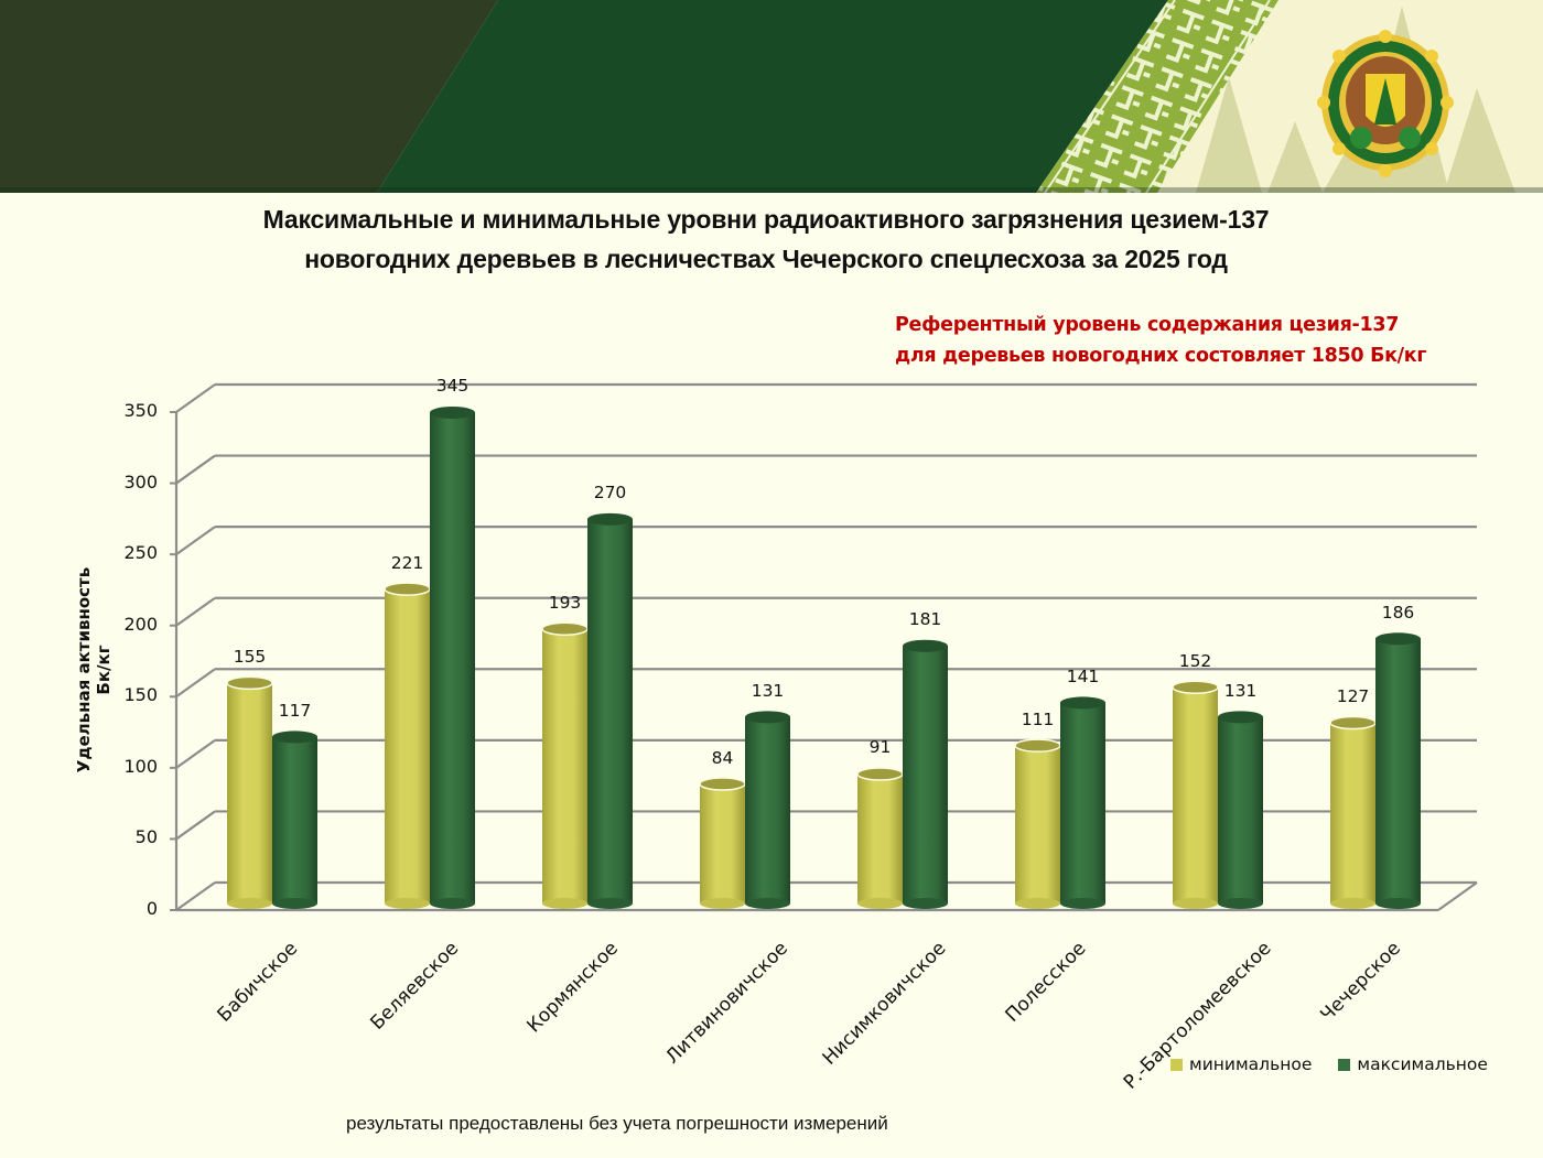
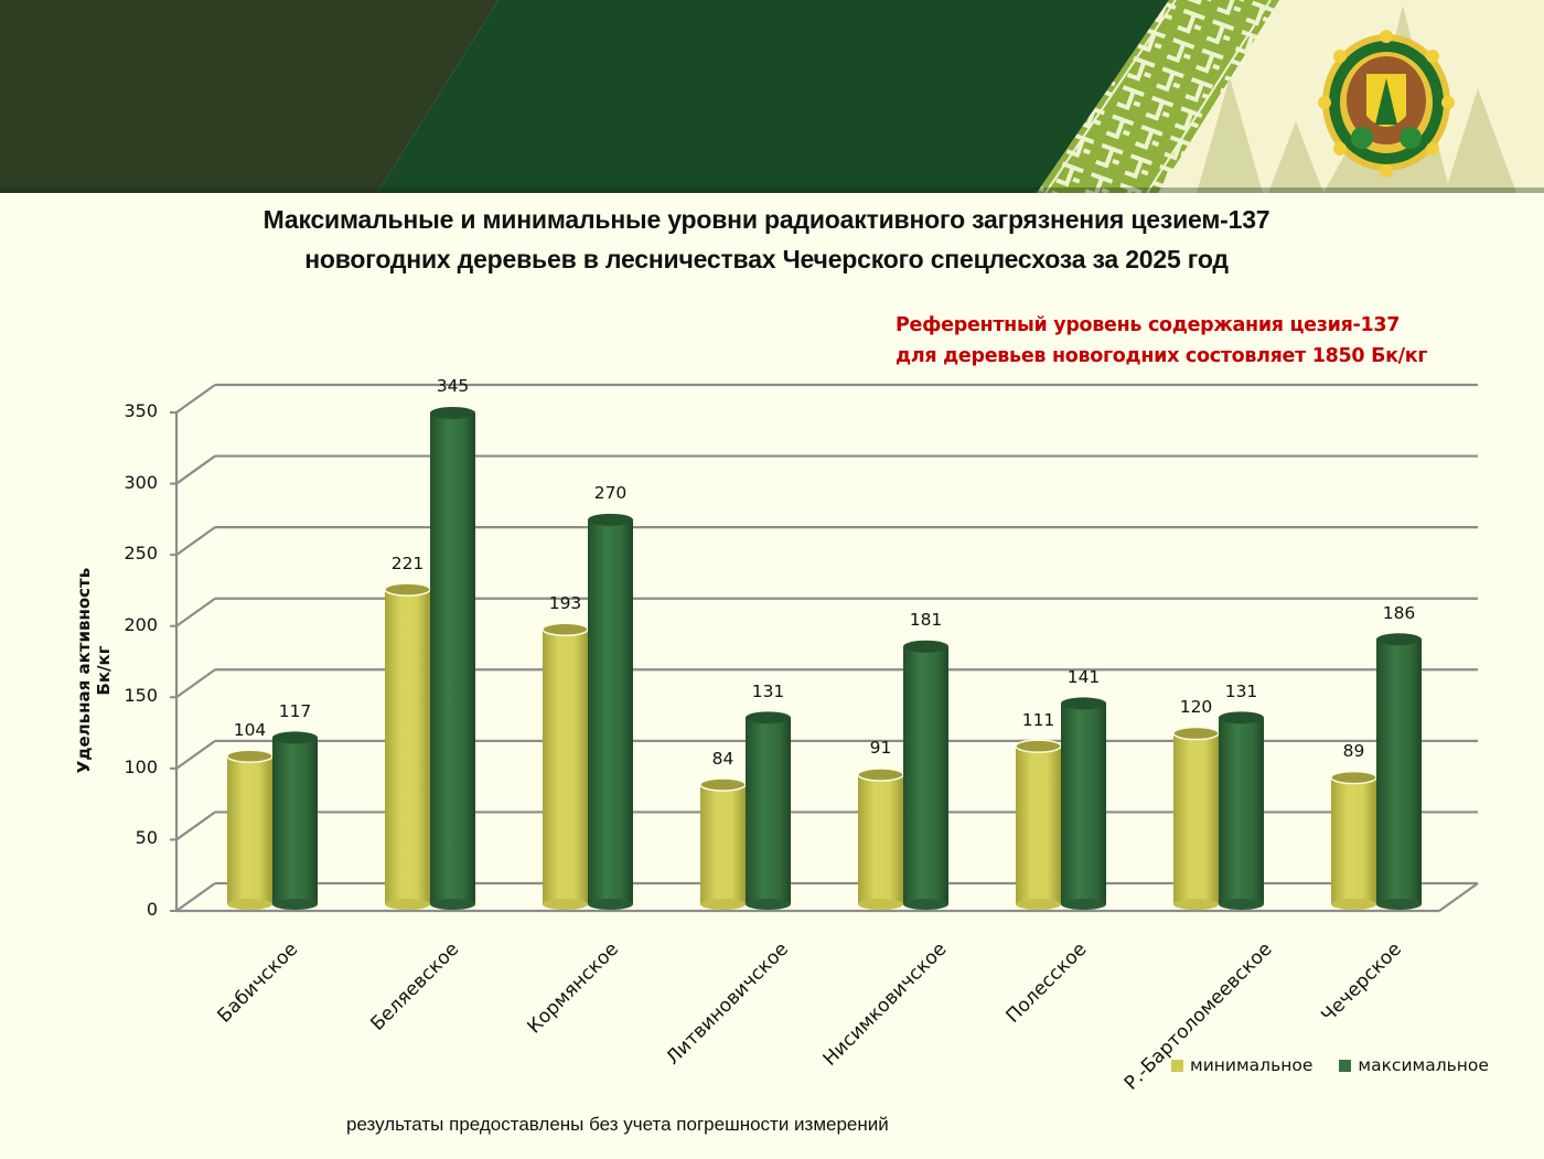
минимальное/Бабичское: 155 -> 104
минимальное/Р.-Бартоломеевское: 152 -> 120
минимальное/Чечерское: 127 -> 89
